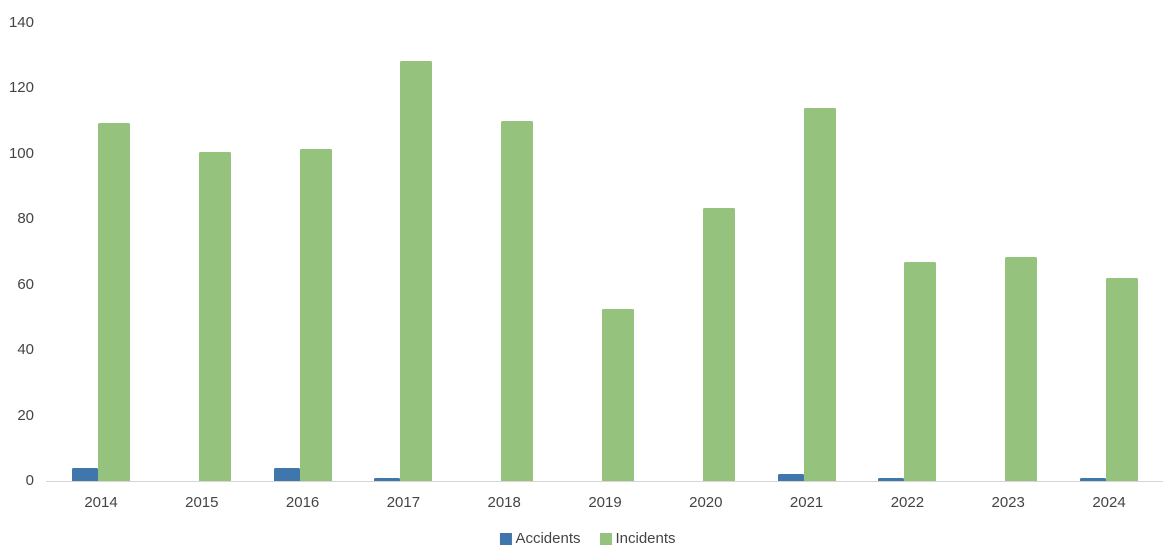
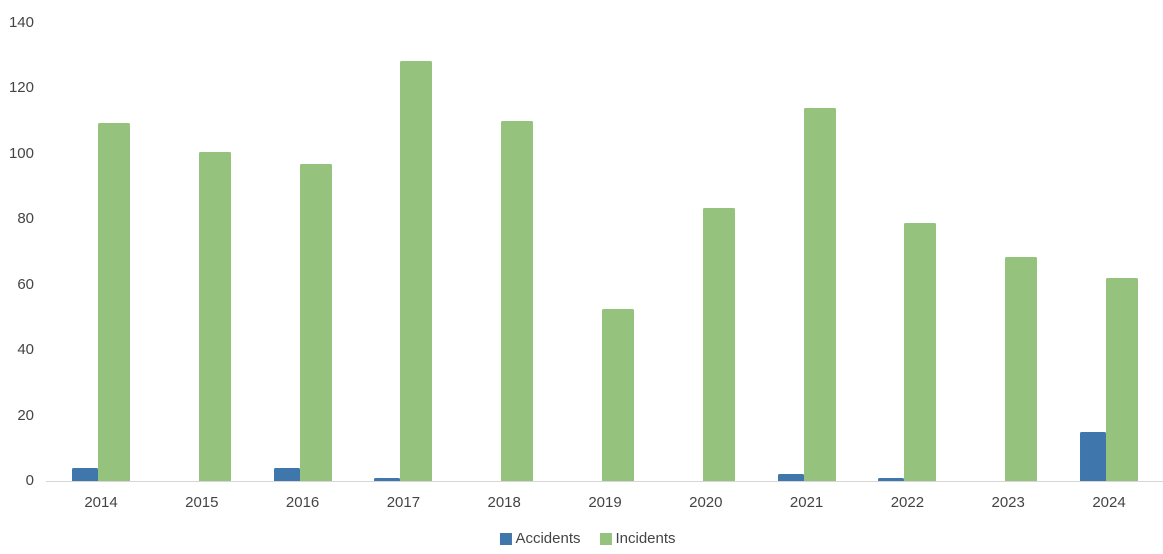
Incidents/2016: 102 -> 97
Incidents/2022: 67 -> 79
Accidents/2024: 1 -> 15
